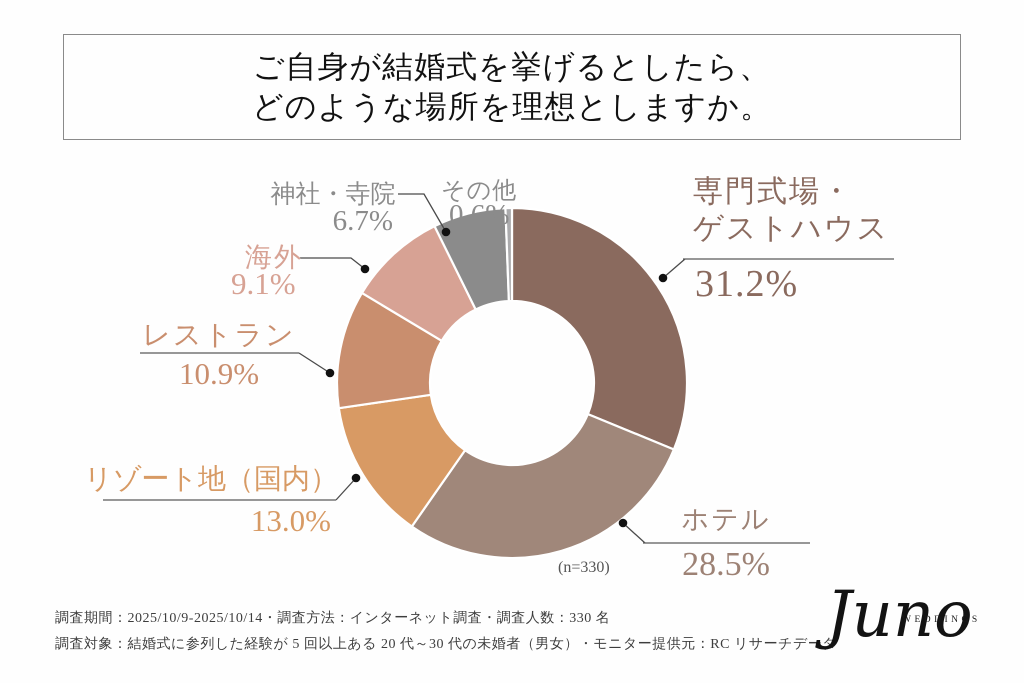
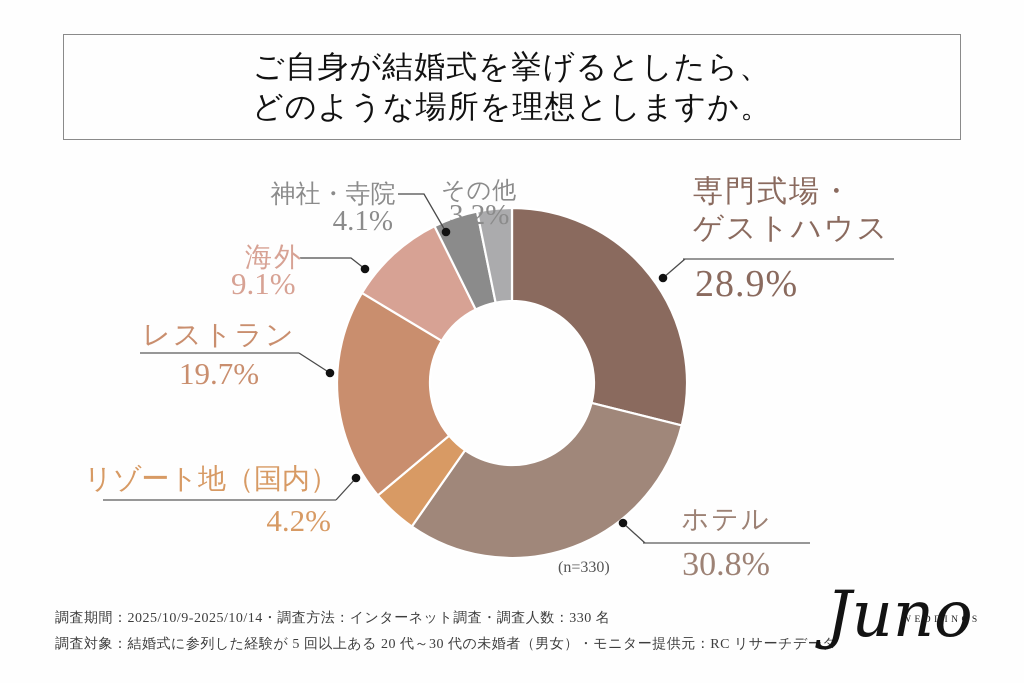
専門式場・ゲストハウス: 31.2% -> 28.9%
ホテル: 28.5% -> 30.8%
リゾート地（国内）: 13.0% -> 4.2%
レストラン: 10.9% -> 19.7%
神社・寺院: 6.7% -> 4.1%
その他: 0.6% -> 3.2%
